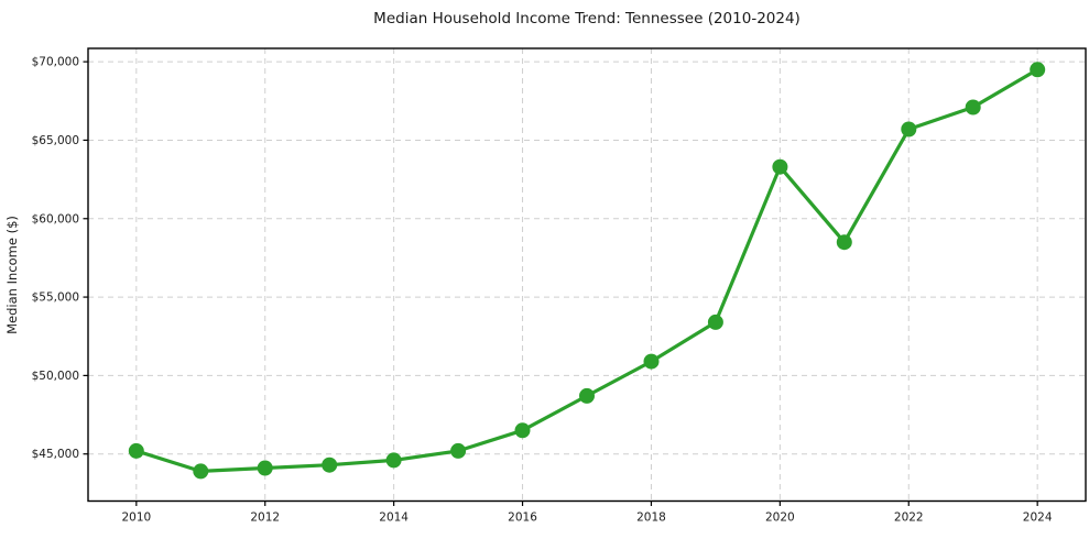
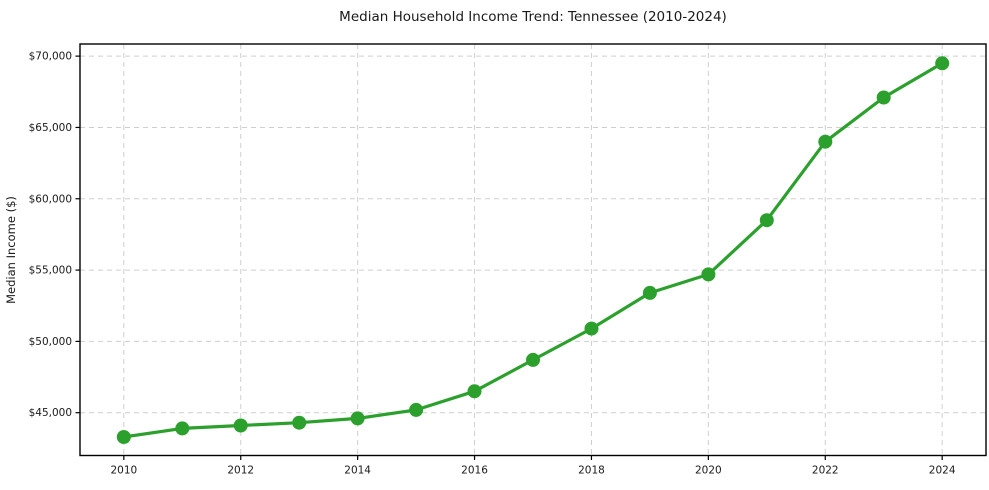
2010: $45200 -> $43300
2020: $63300 -> $54700
2022: $65700 -> $64000
